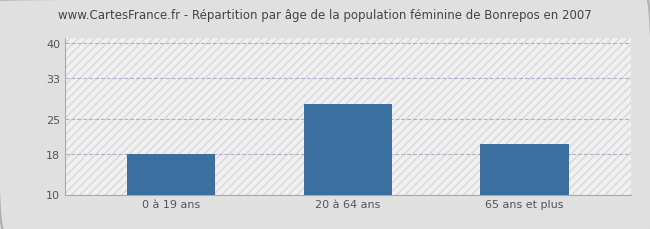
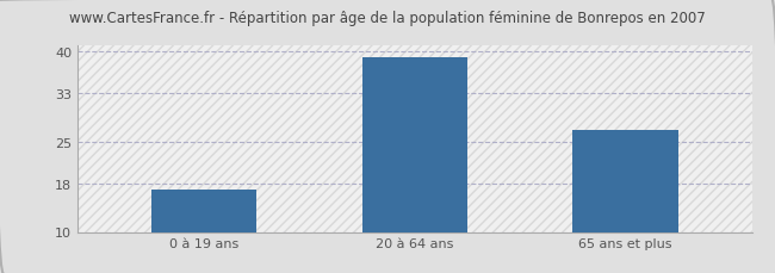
0 à 19 ans: 18 -> 17
20 à 64 ans: 28 -> 39
65 ans et plus: 20 -> 27
